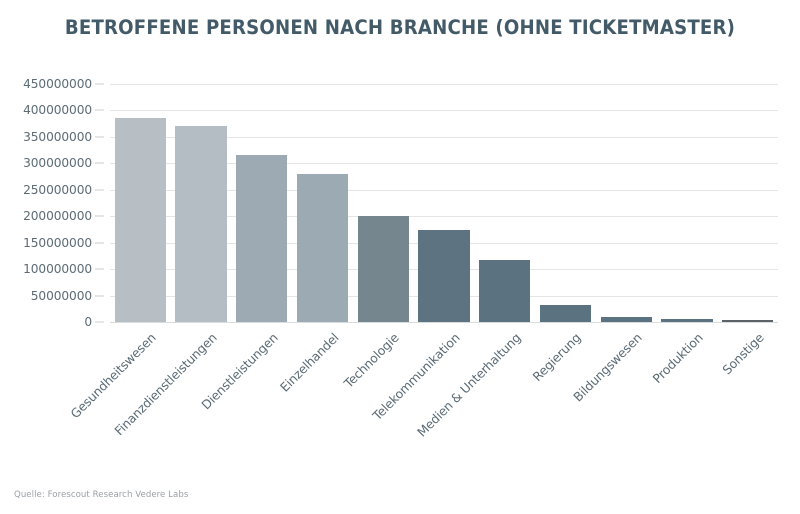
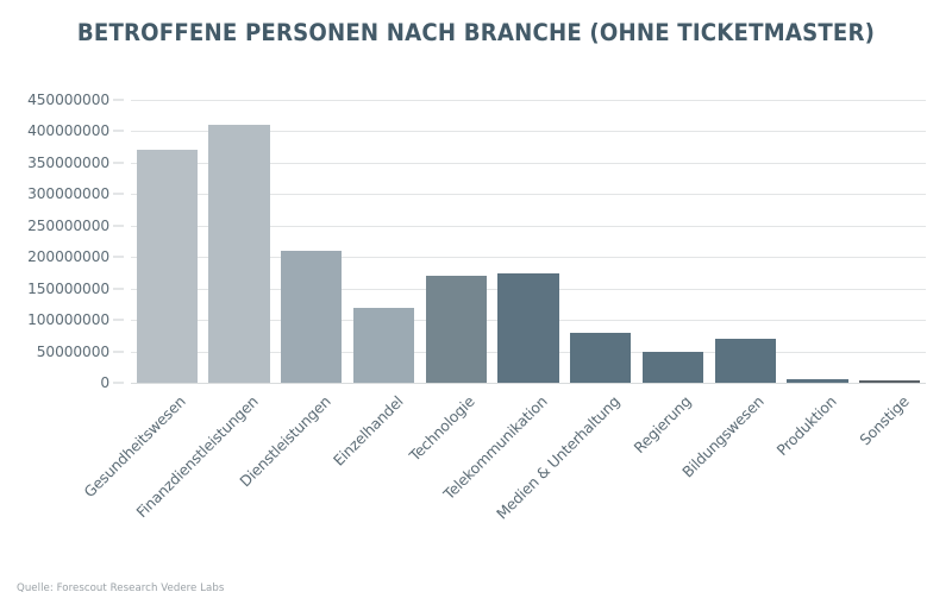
Gesundheitswesen: 380000000 -> 370000000
Finanzdienstleistungen: 370000000 -> 410000000
Dienstleistungen: 320000000 -> 210000000
Einzelhandel: 280000000 -> 120000000
Technologie: 200000000 -> 170000000
Medien & Unterhaltung: 120000000 -> 80000000
Regierung: 30000000 -> 50000000
Bildungswesen: 10000000 -> 70000000
